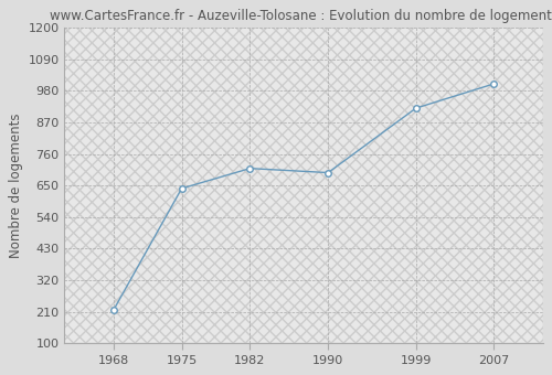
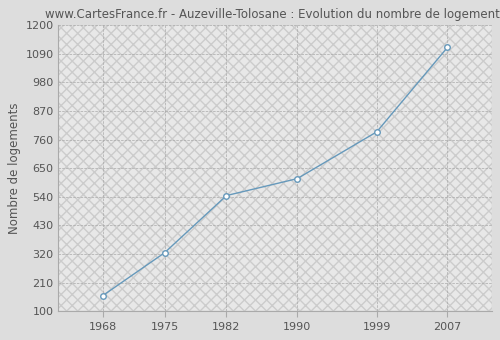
1968: 215 -> 160
1975: 640 -> 325
1982: 710 -> 545
1990: 695 -> 610
1999: 920 -> 790
2007: 1005 -> 1115
